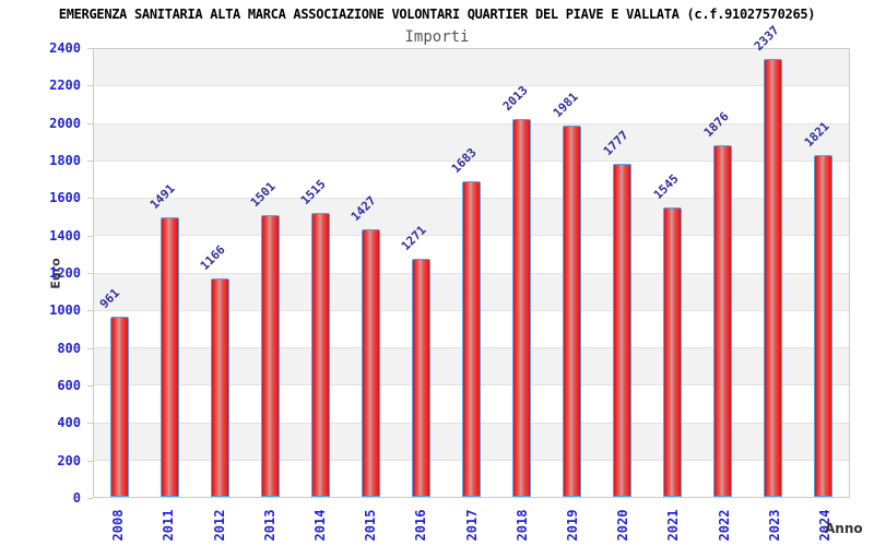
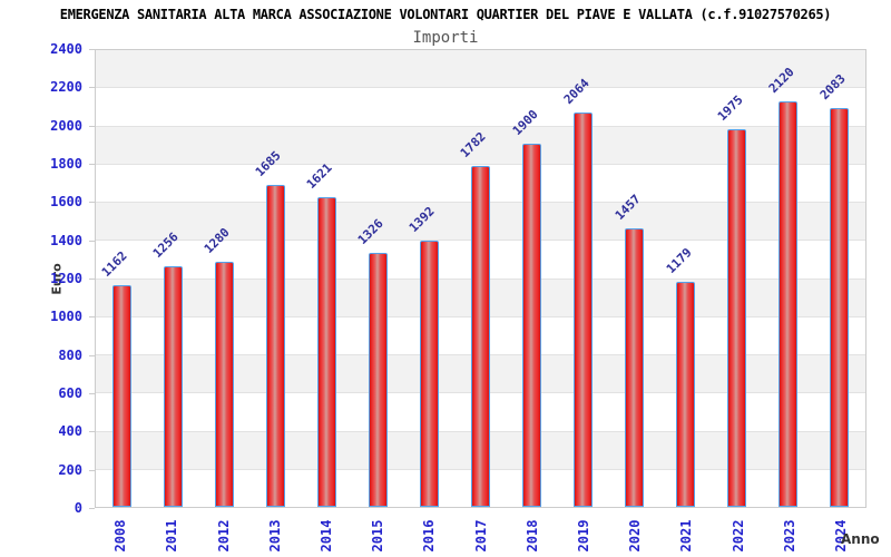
2008: 961 -> 1162
2011: 1491 -> 1256
2012: 1166 -> 1280
2013: 1501 -> 1685
2014: 1515 -> 1621
2015: 1427 -> 1326
2016: 1271 -> 1392
2017: 1683 -> 1782
2018: 2013 -> 1900
2019: 1981 -> 2064
2020: 1777 -> 1457
2021: 1545 -> 1179
2022: 1876 -> 1975
2023: 2337 -> 2120
2024: 1821 -> 2083
